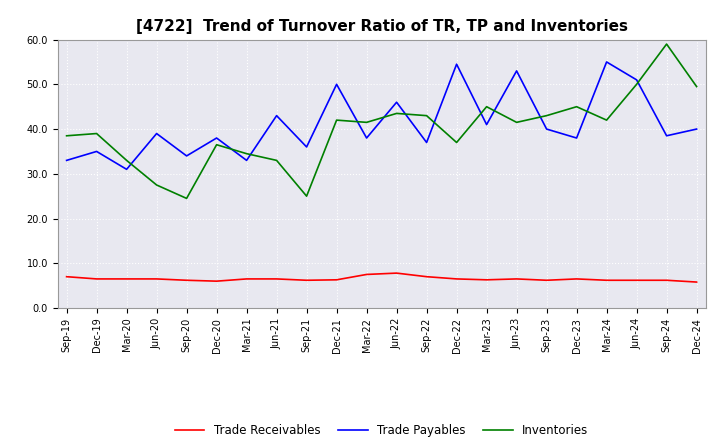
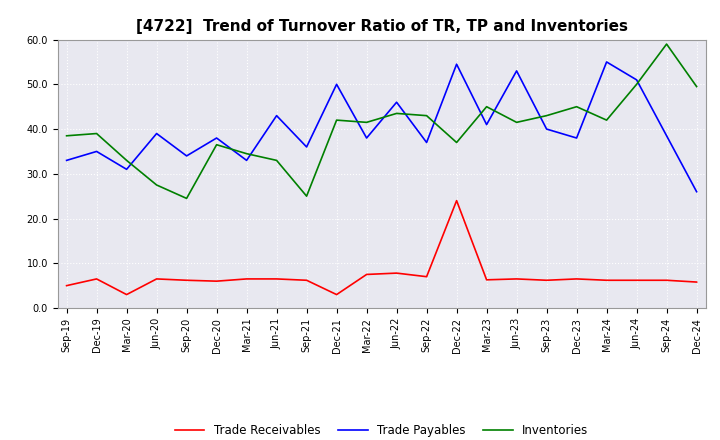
Trade Receivables/Sep-19: 7.0 -> 5.0
Trade Receivables/Mar-20: 6.5 -> 3.0
Trade Receivables/Dec-21: 6.3 -> 3.0
Trade Receivables/Dec-22: 6.5 -> 24.0
Trade Payables/Dec-24: 40.0 -> 26.0
